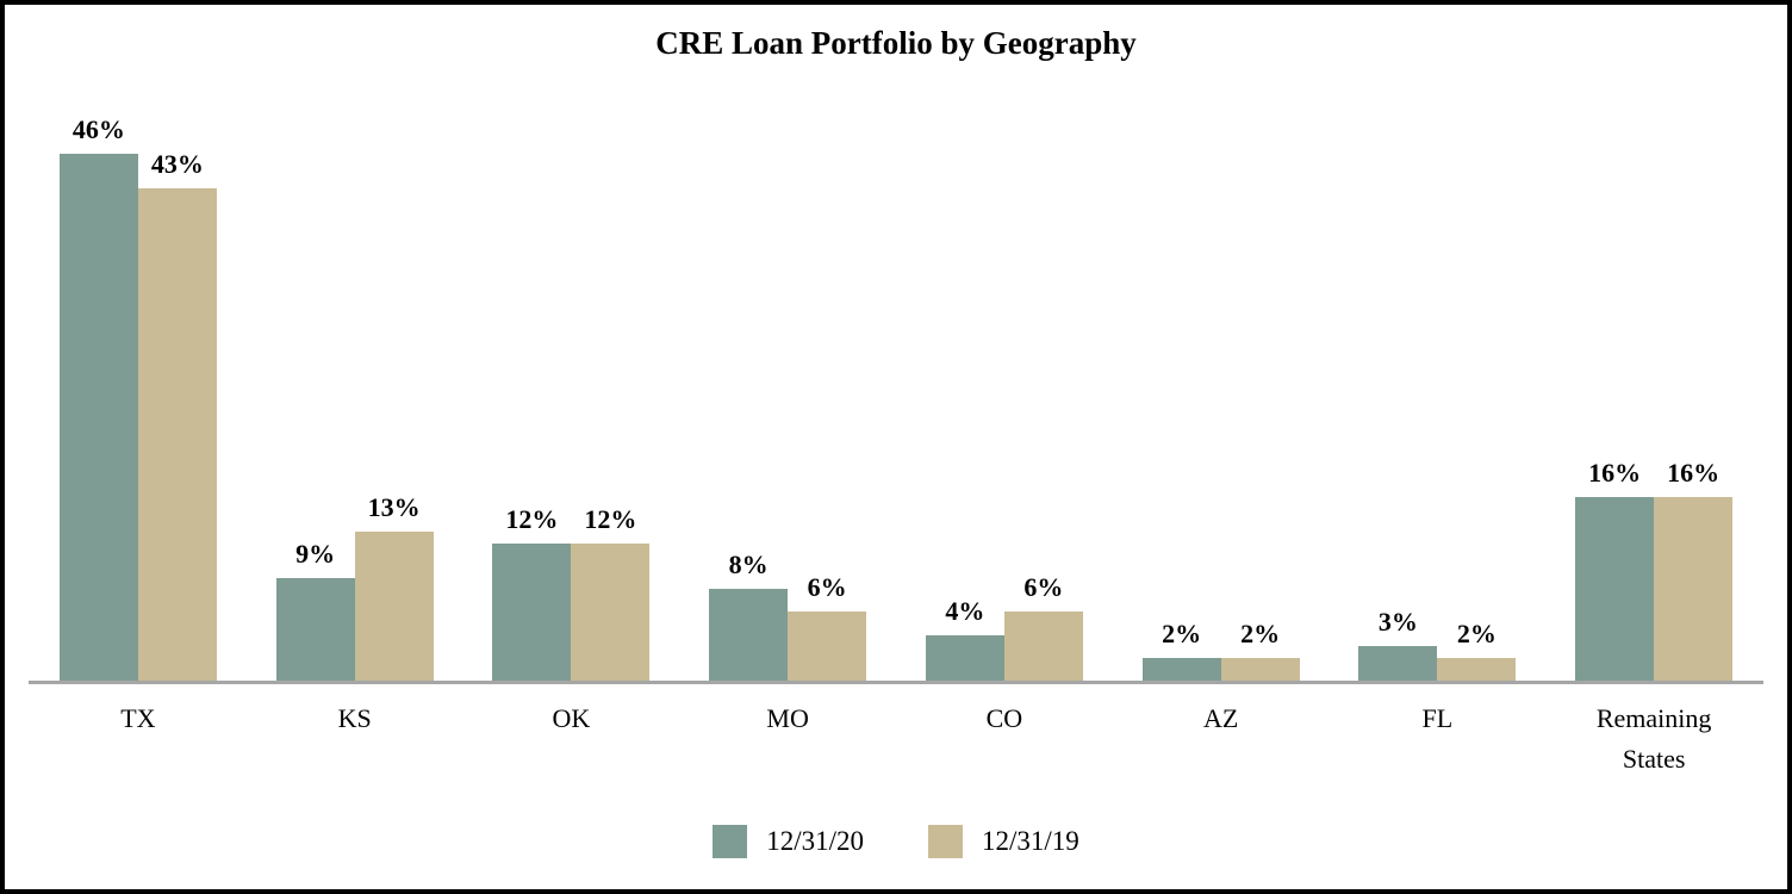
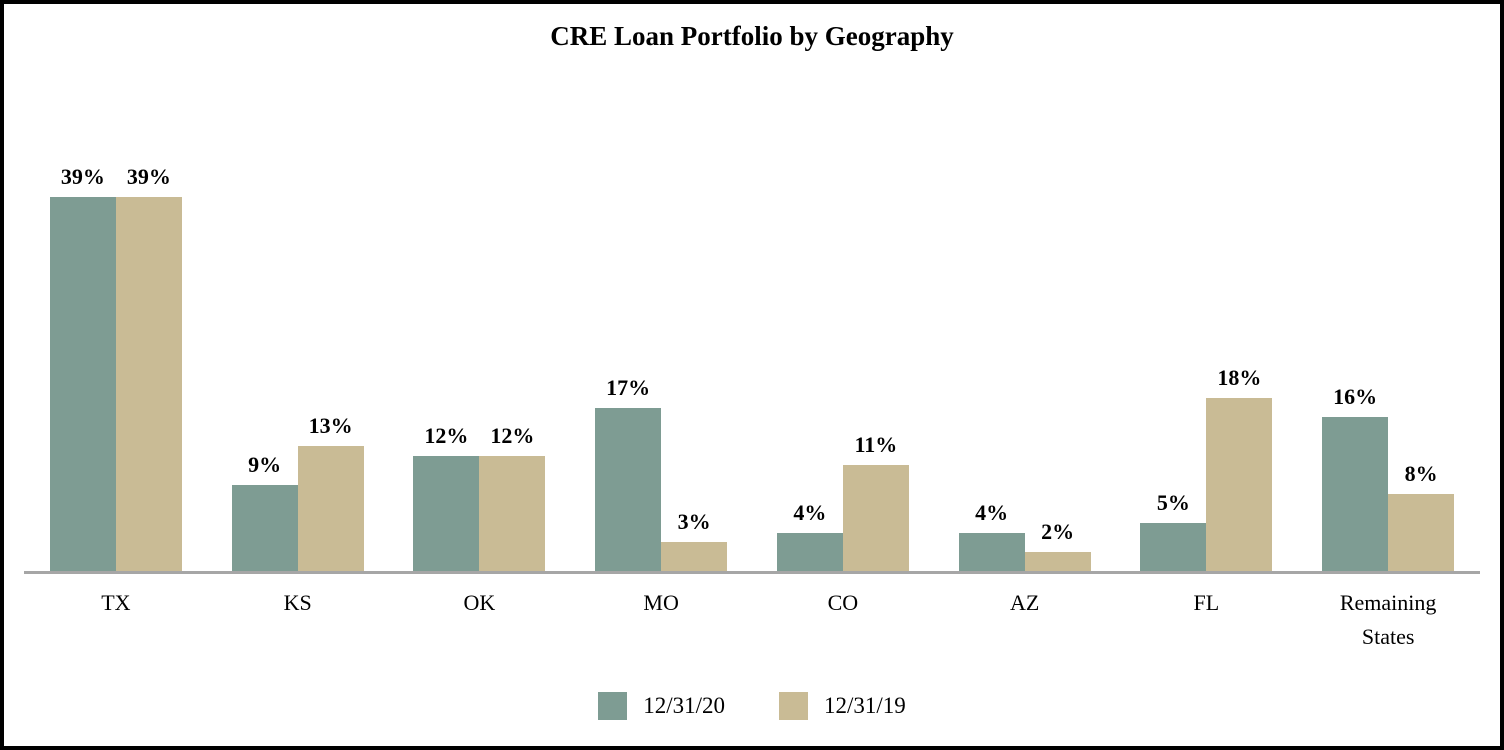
12/31/20/TX: 46% -> 39%
12/31/19/TX: 43% -> 39%
12/31/20/MO: 8% -> 17%
12/31/19/MO: 6% -> 3%
12/31/19/CO: 6% -> 11%
12/31/20/AZ: 2% -> 4%
12/31/20/FL: 3% -> 5%
12/31/19/FL: 2% -> 18%
12/31/19/Remaining States: 16% -> 8%
